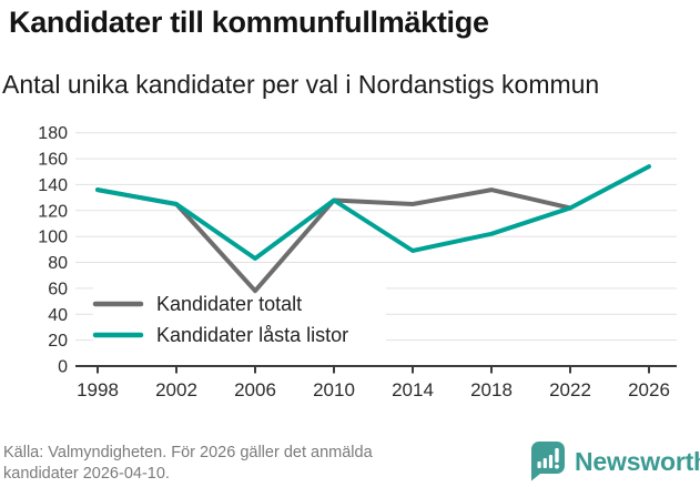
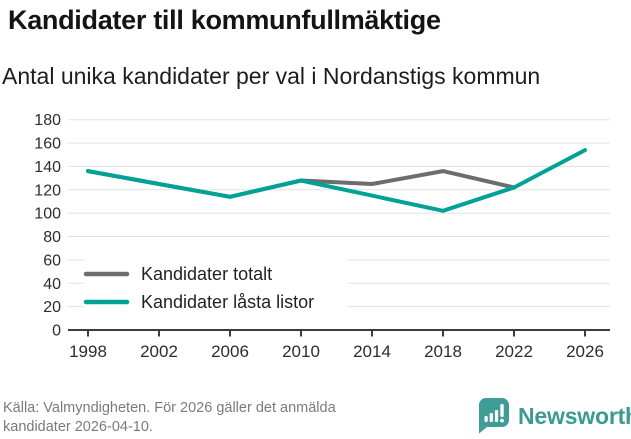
Kandidater totalt/2006: 58 -> 114
Kandidater låsta listor/2006: 83 -> 114
Kandidater låsta listor/2014: 89 -> 115
